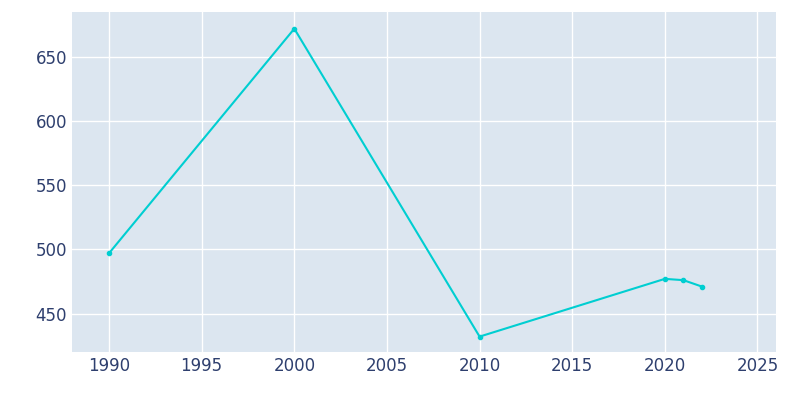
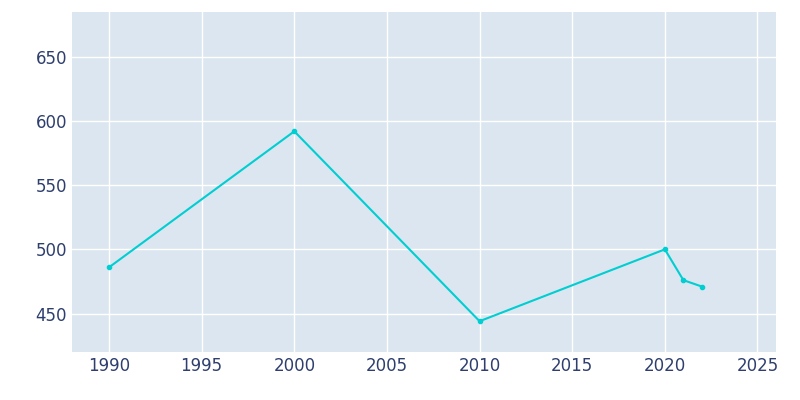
1990: 497 -> 486
2000: 672 -> 592
2010: 432 -> 444
2020: 477 -> 500
